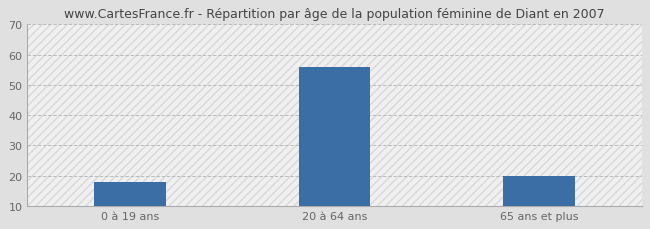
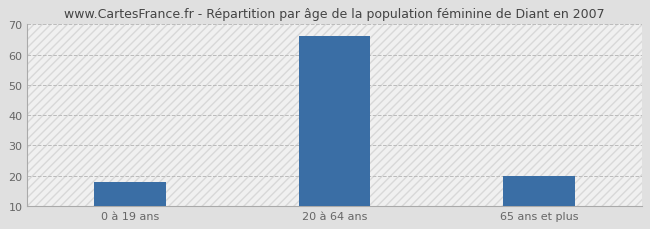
20 à 64 ans: 56 -> 66
